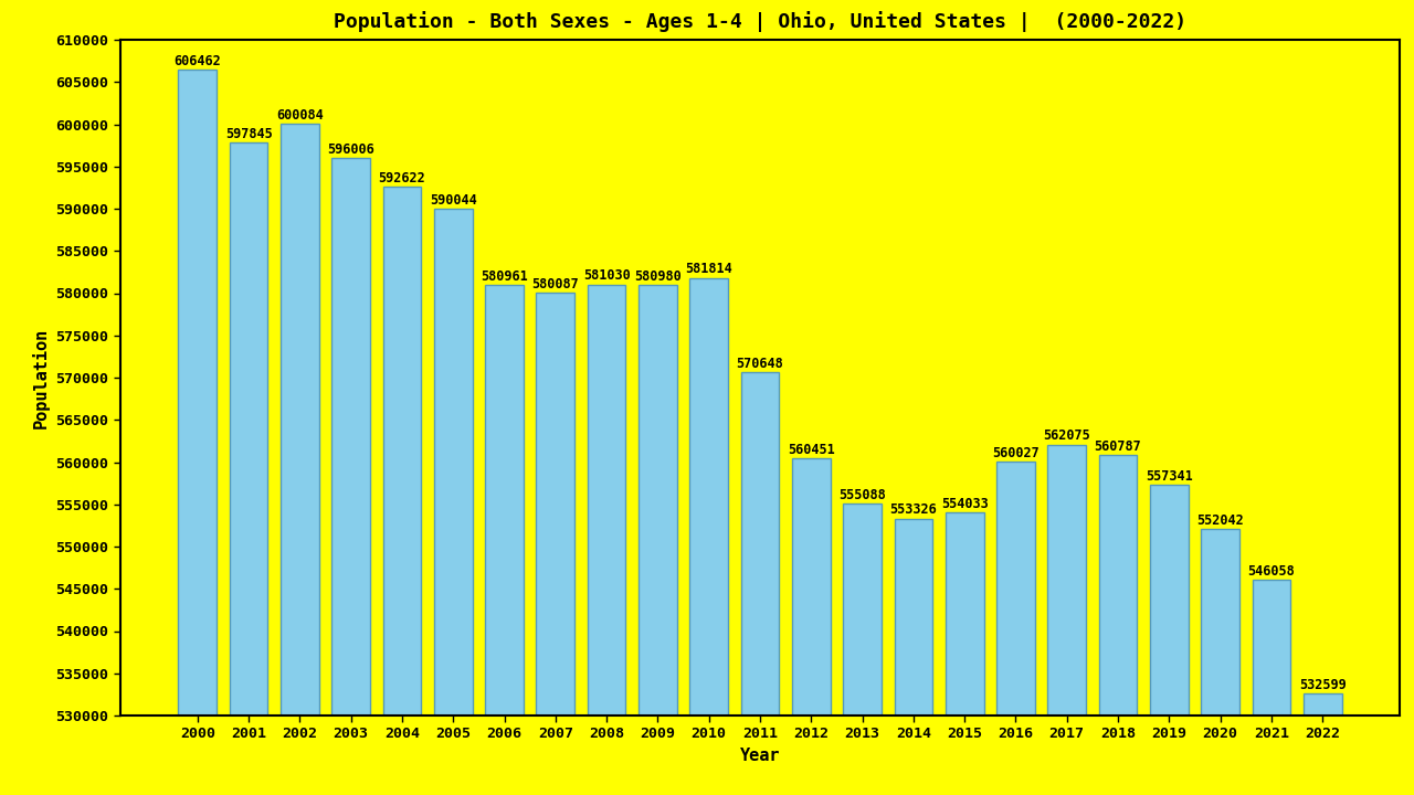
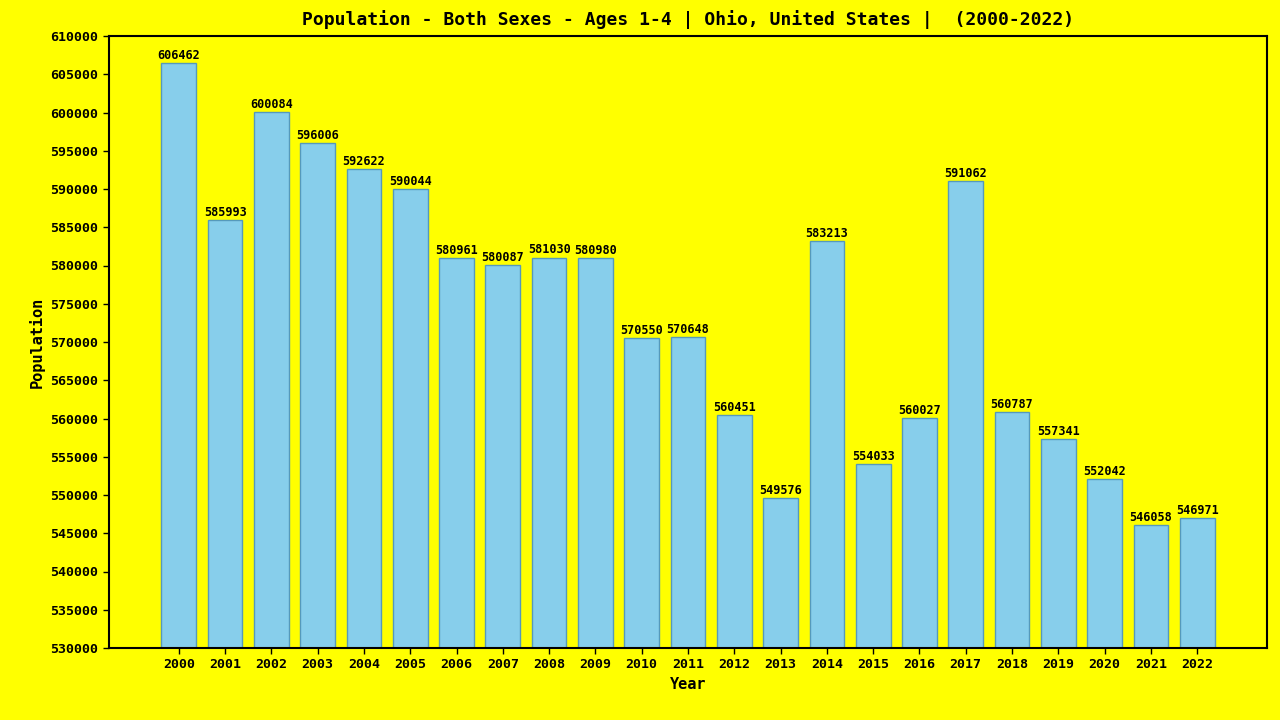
2001: 597845 -> 585993
2010: 581814 -> 570550
2013: 555088 -> 549576
2014: 553326 -> 583213
2017: 562075 -> 591062
2022: 532599 -> 546971
